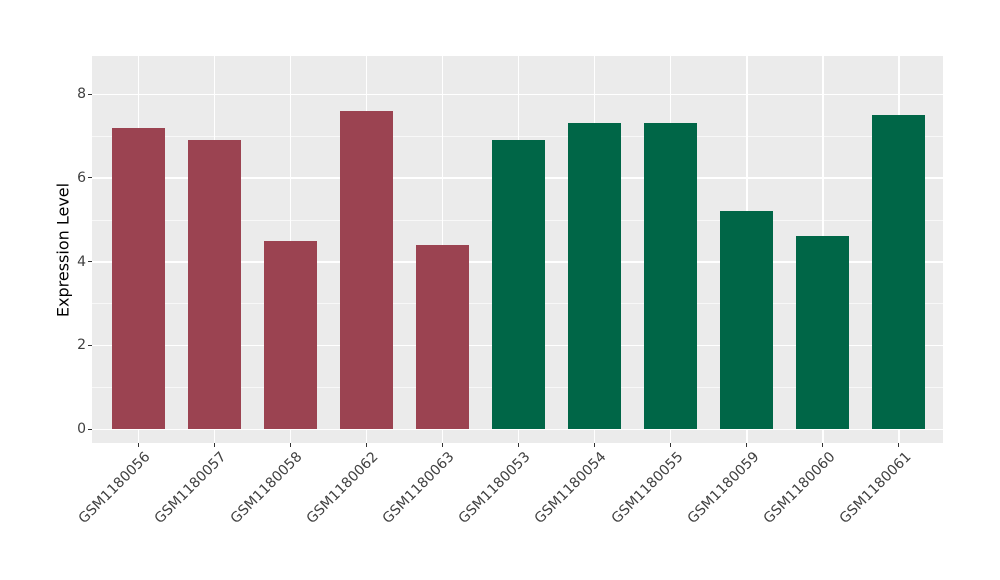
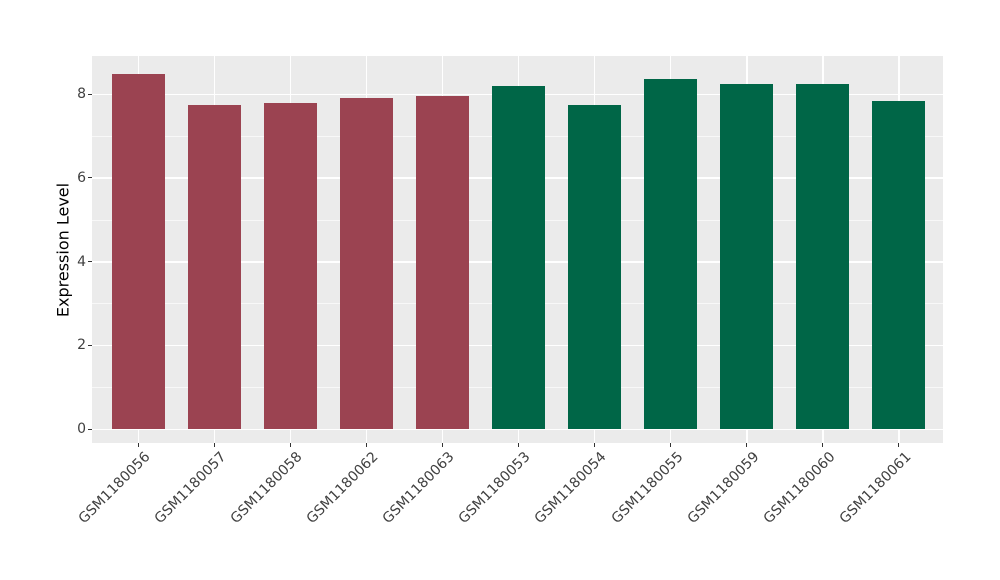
GSM1180056: 7.2 -> 8.5
GSM1180057: 6.9 -> 7.7
GSM1180058: 4.5 -> 7.8
GSM1180062: 7.6 -> 7.9
GSM1180063: 4.4 -> 8.0
GSM1180053: 6.9 -> 8.2
GSM1180054: 7.3 -> 7.7
GSM1180055: 7.3 -> 8.4
GSM1180059: 5.2 -> 8.2
GSM1180060: 4.6 -> 8.2
GSM1180061: 7.5 -> 7.8
